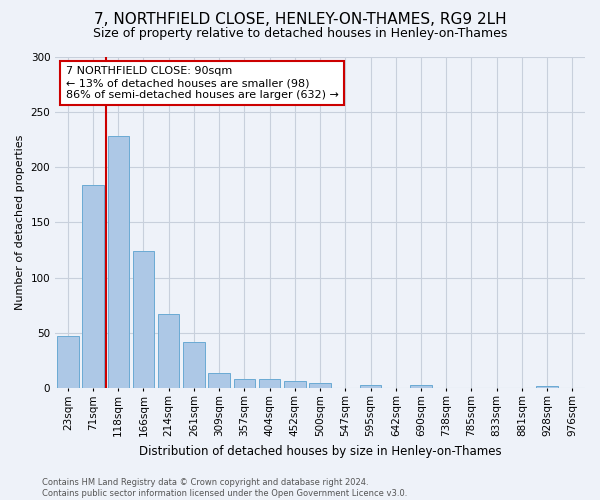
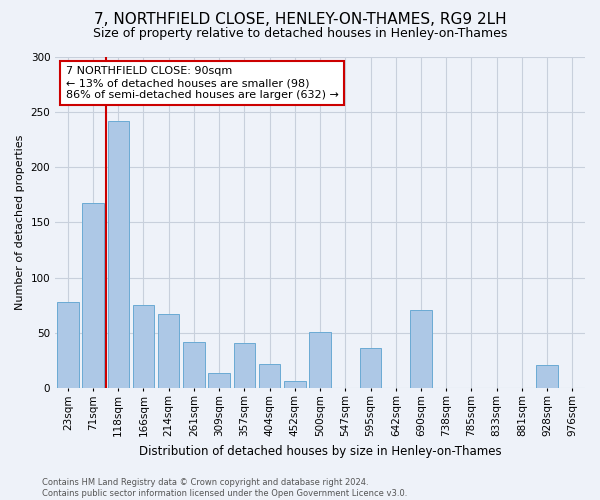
23sqm: 47 -> 78
71sqm: 184 -> 168
118sqm: 228 -> 242
166sqm: 124 -> 75
357sqm: 9 -> 41
404sqm: 9 -> 22
500sqm: 5 -> 51
595sqm: 3 -> 37
690sqm: 3 -> 71
928sqm: 2 -> 21
